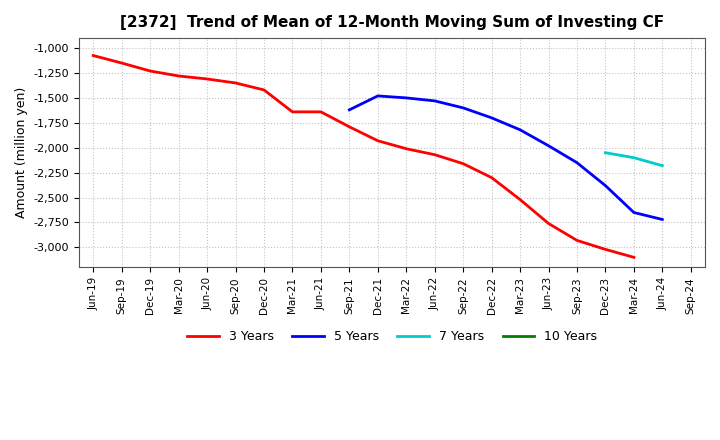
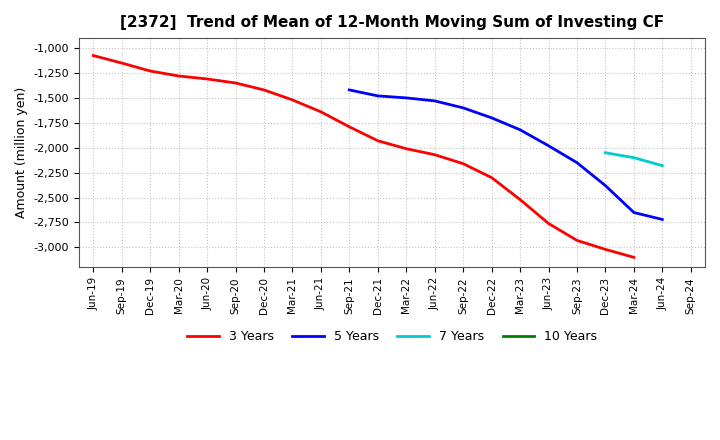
3 Years/Mar-21: -1,640 -> -1,520
5 Years/Sep-21: -1,620 -> -1,420
